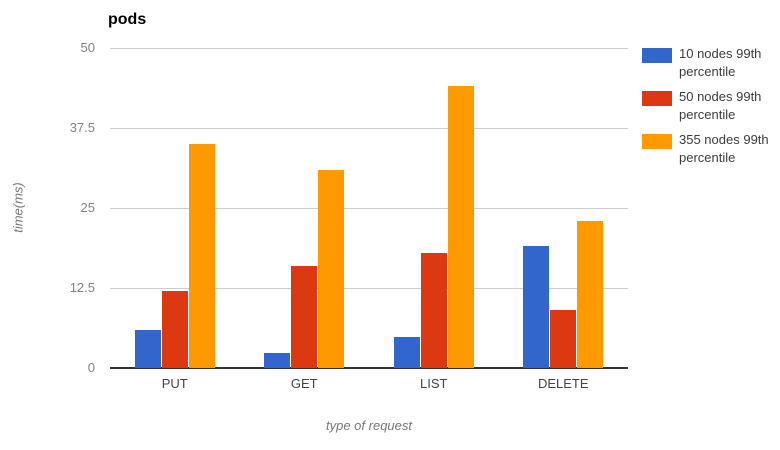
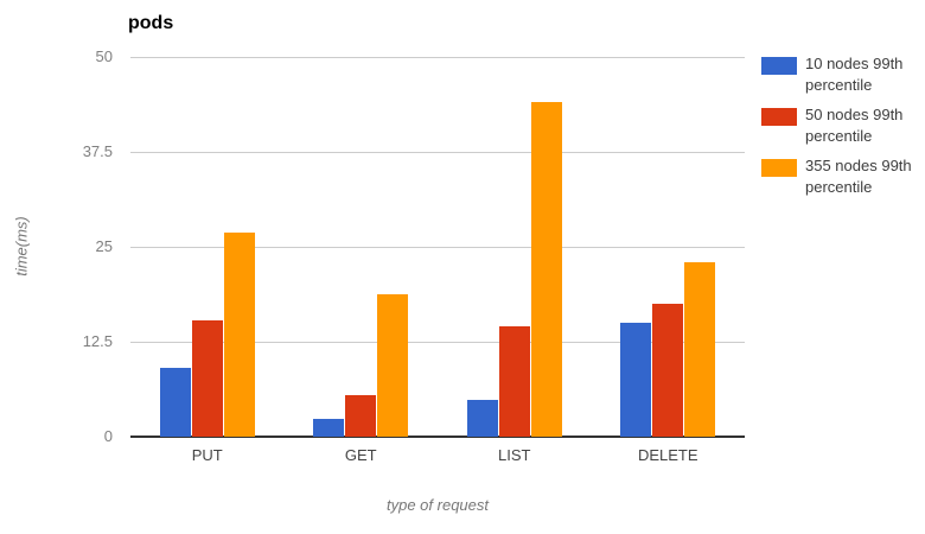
10 nodes 99th percentile/PUT: 6 -> 9
50 nodes 99th percentile/PUT: 12 -> 15
355 nodes 99th percentile/PUT: 35 -> 27
50 nodes 99th percentile/GET: 16 -> 5
355 nodes 99th percentile/GET: 31 -> 19
50 nodes 99th percentile/LIST: 18 -> 15
10 nodes 99th percentile/DELETE: 19 -> 15
50 nodes 99th percentile/DELETE: 9 -> 18
